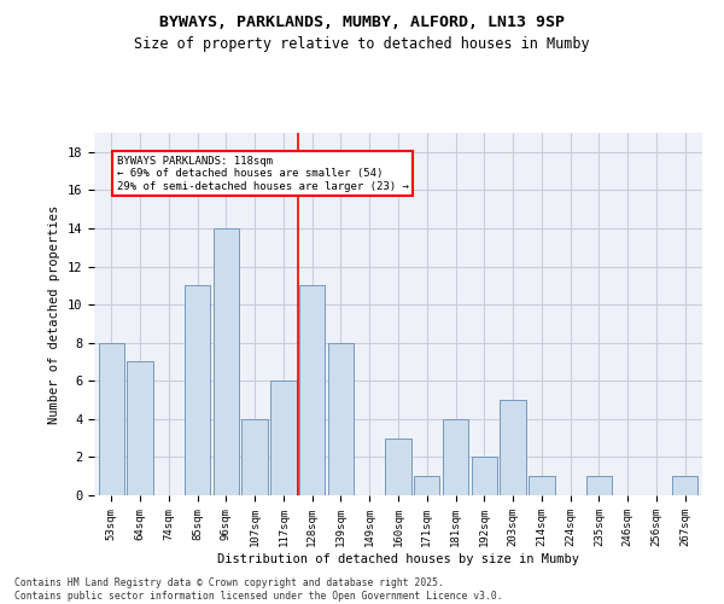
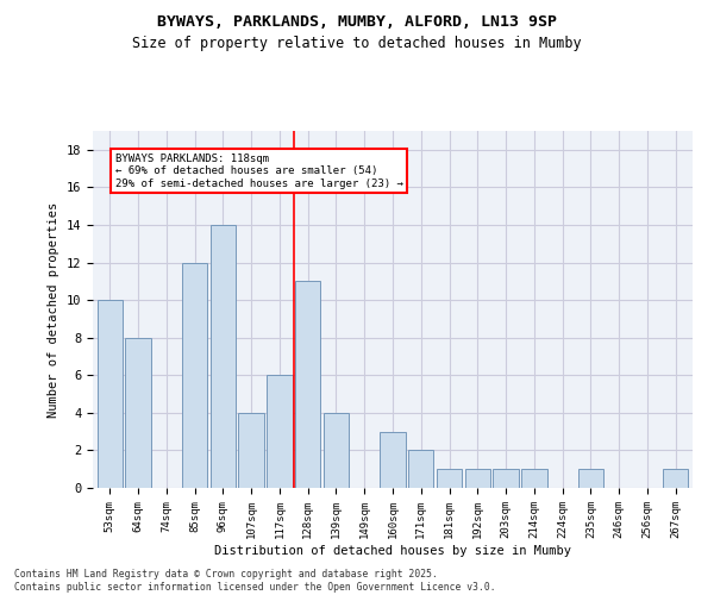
53sqm: 8 -> 10
64sqm: 7 -> 8
85sqm: 11 -> 12
139sqm: 8 -> 4
171sqm: 1 -> 2
181sqm: 4 -> 1
192sqm: 2 -> 1
203sqm: 5 -> 1
